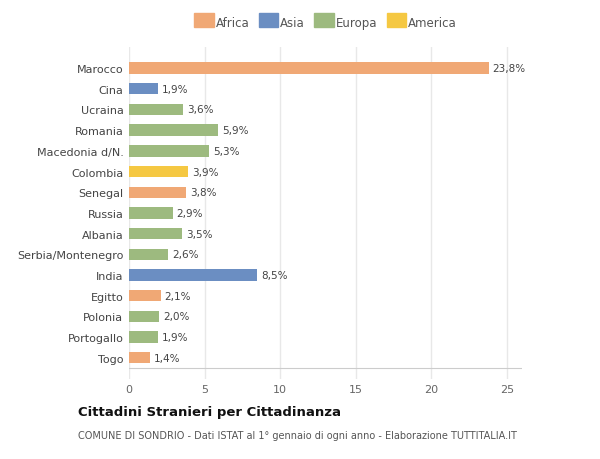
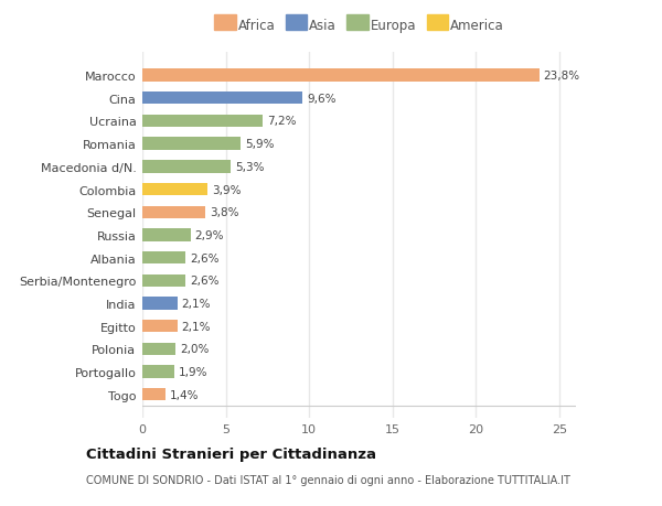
Cina: 1,9% -> 9,6%
Ucraina: 3,6% -> 7,2%
Albania: 3,5% -> 2,6%
India: 8,5% -> 2,1%
